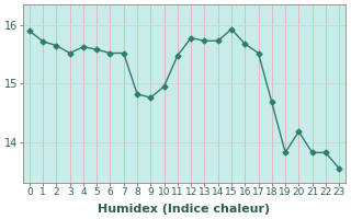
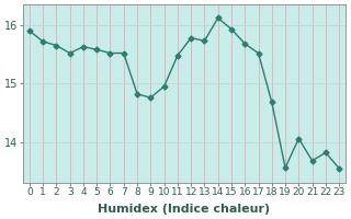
14: 15.73 -> 16.12
19: 13.82 -> 13.56
20: 14.18 -> 14.06
21: 13.82 -> 13.68
